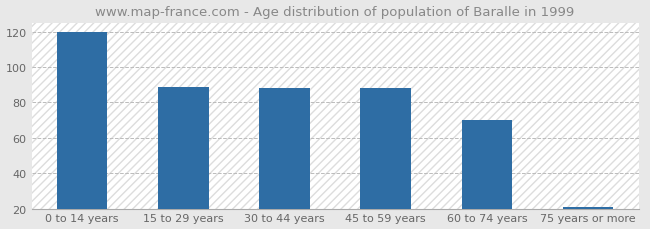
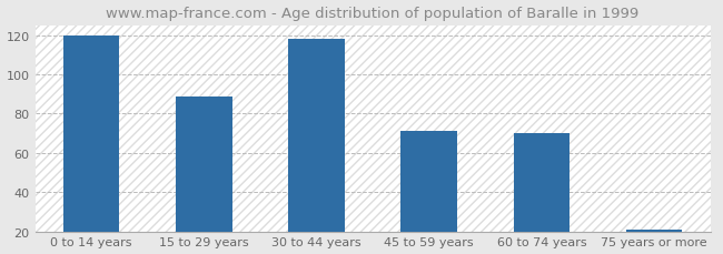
30 to 44 years: 88 -> 118
45 to 59 years: 88 -> 71
